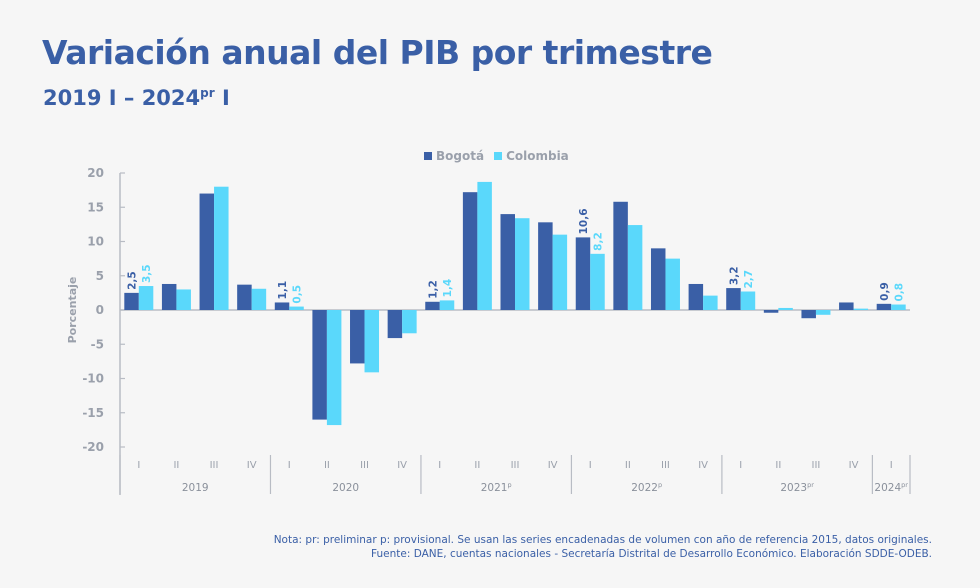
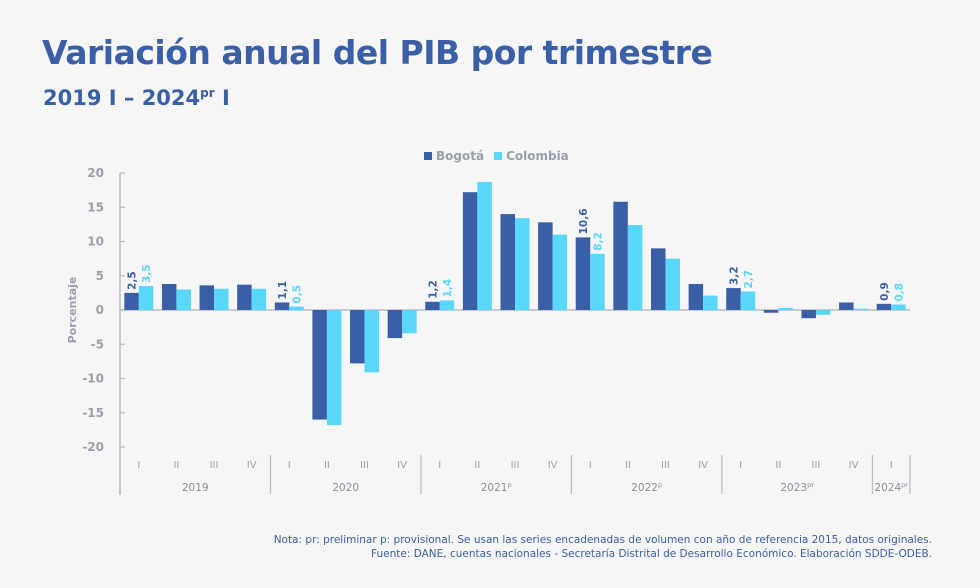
Bogotá/2019 III: 17 -> 4
Colombia/2019 III: 18 -> 3
